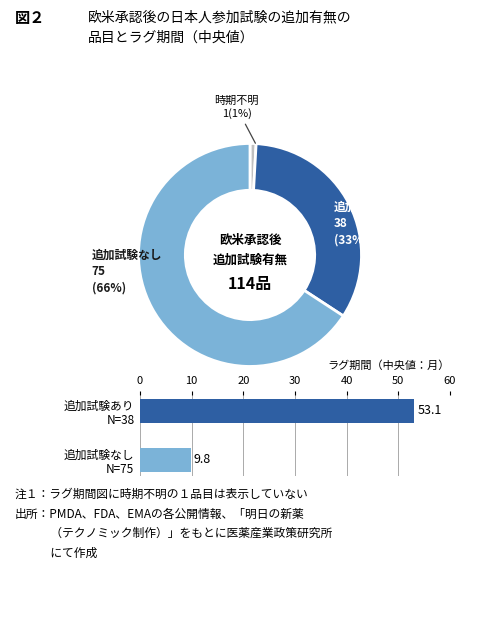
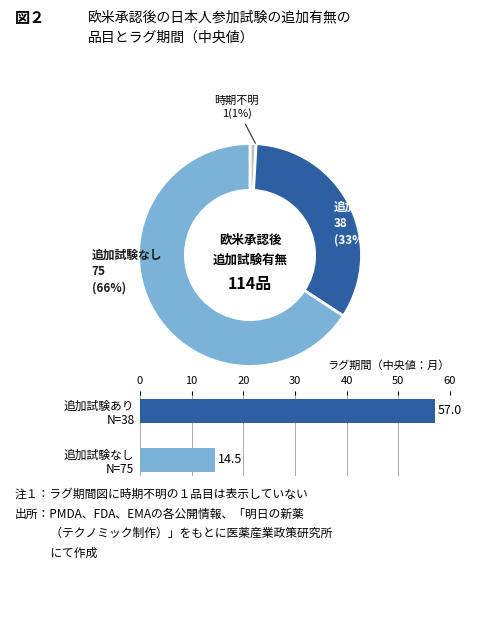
追加試験あり N=38: 53.1 -> 57.0
追加試験なし N=75: 9.8 -> 14.5
